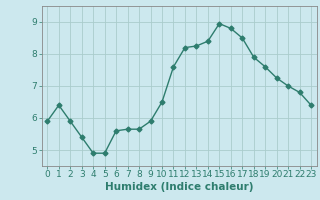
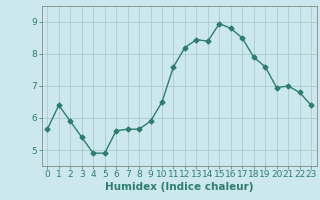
0: 5.90 -> 5.65
13: 8.25 -> 8.45
20: 7.25 -> 6.95
